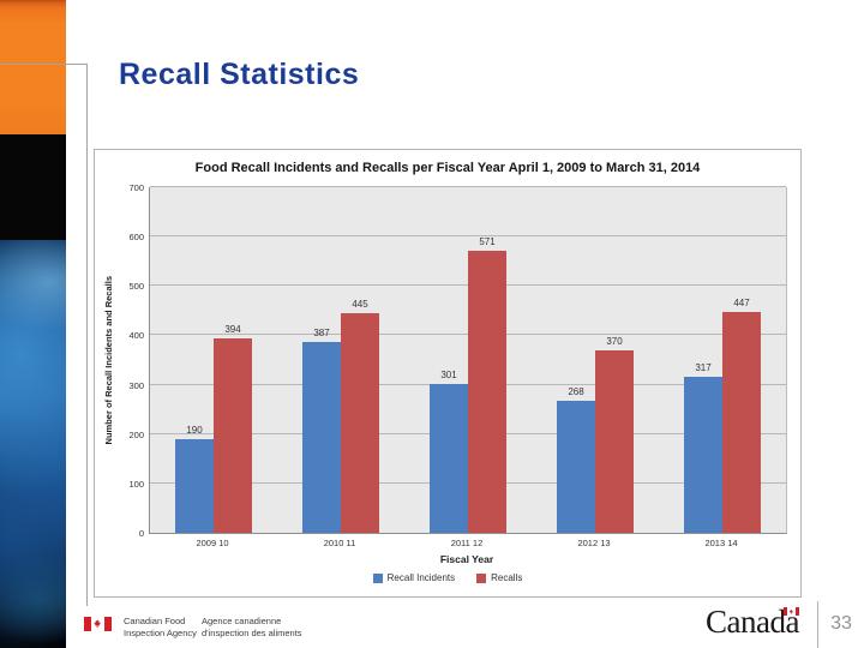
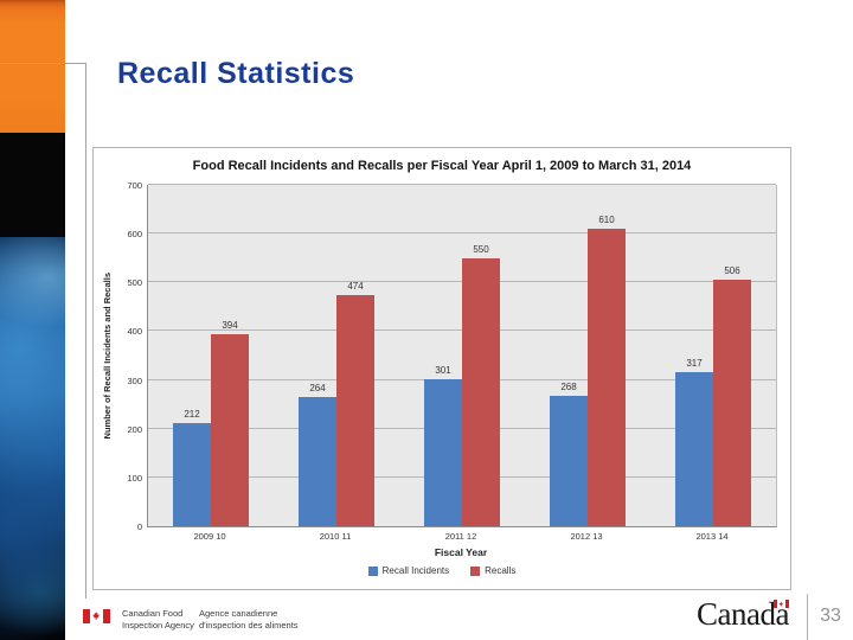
Recall Incidents/2009 10: 190 -> 212
Recall Incidents/2010 11: 387 -> 264
Recalls/2010 11: 445 -> 474
Recalls/2011 12: 571 -> 550
Recalls/2012 13: 370 -> 610
Recalls/2013 14: 447 -> 506
